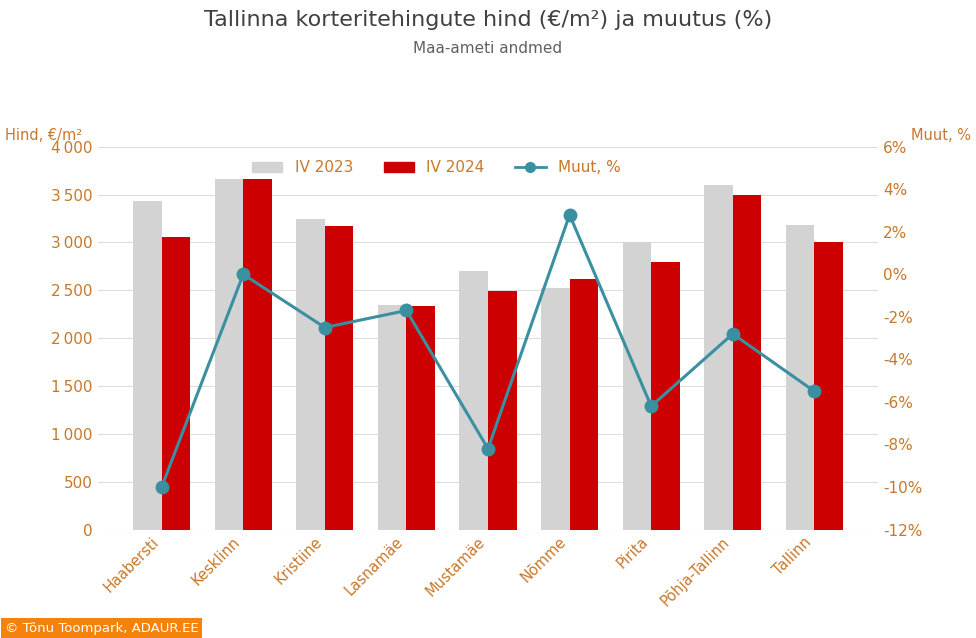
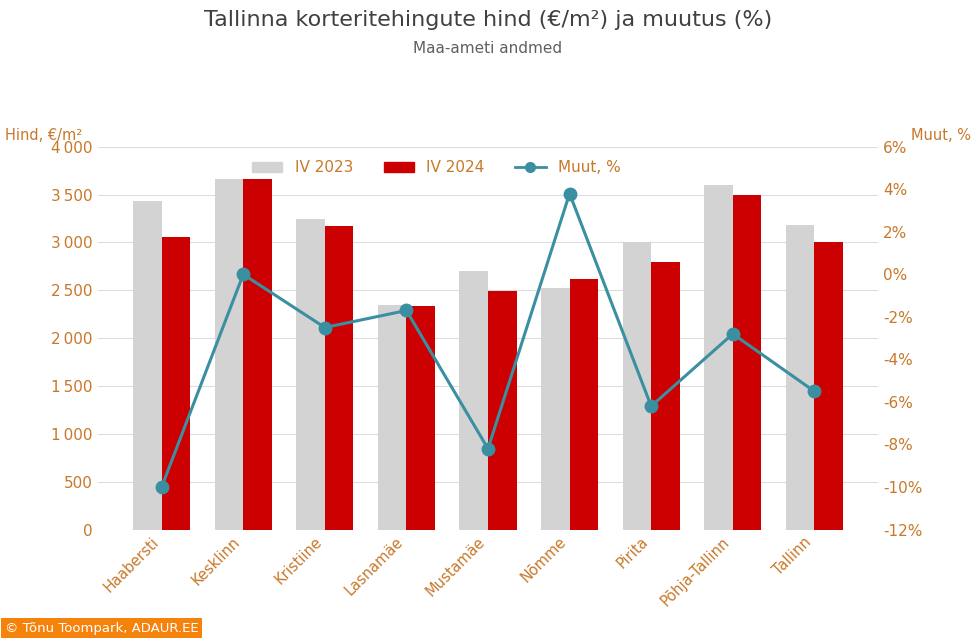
Muut, %/Nõmme: 2.8% -> 3.8%
